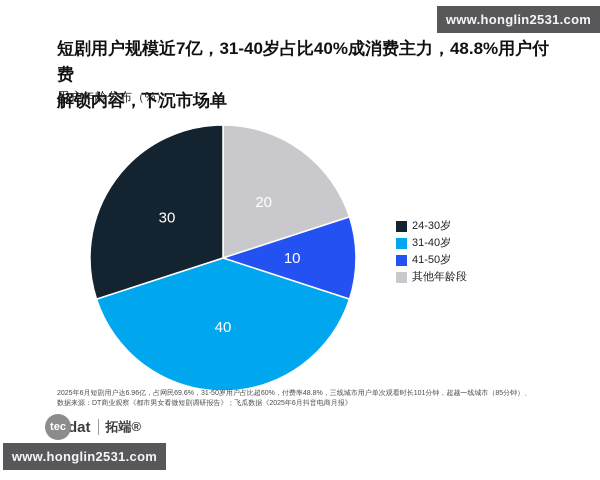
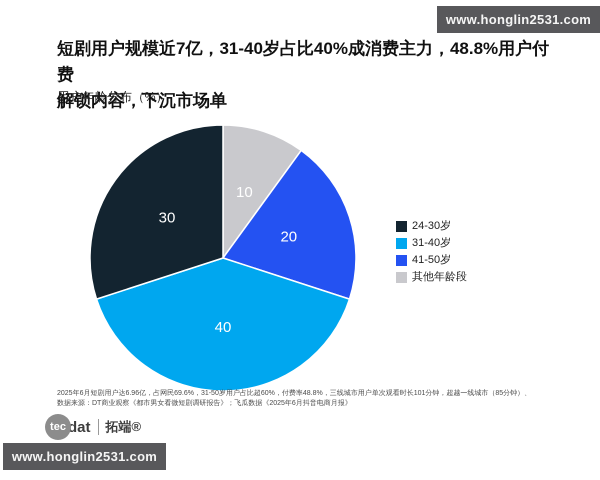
其他年龄段: 20 -> 10
41-50岁: 10 -> 20
